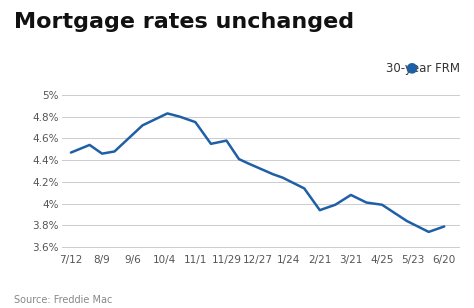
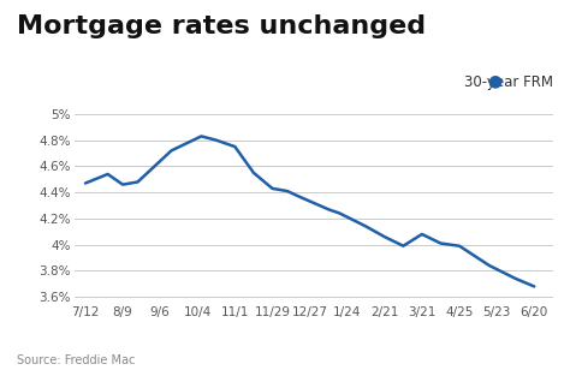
11/29: 4.58% -> 4.43%
2/21: 3.94% -> 4.06%
6/20: 3.79% -> 3.68%
